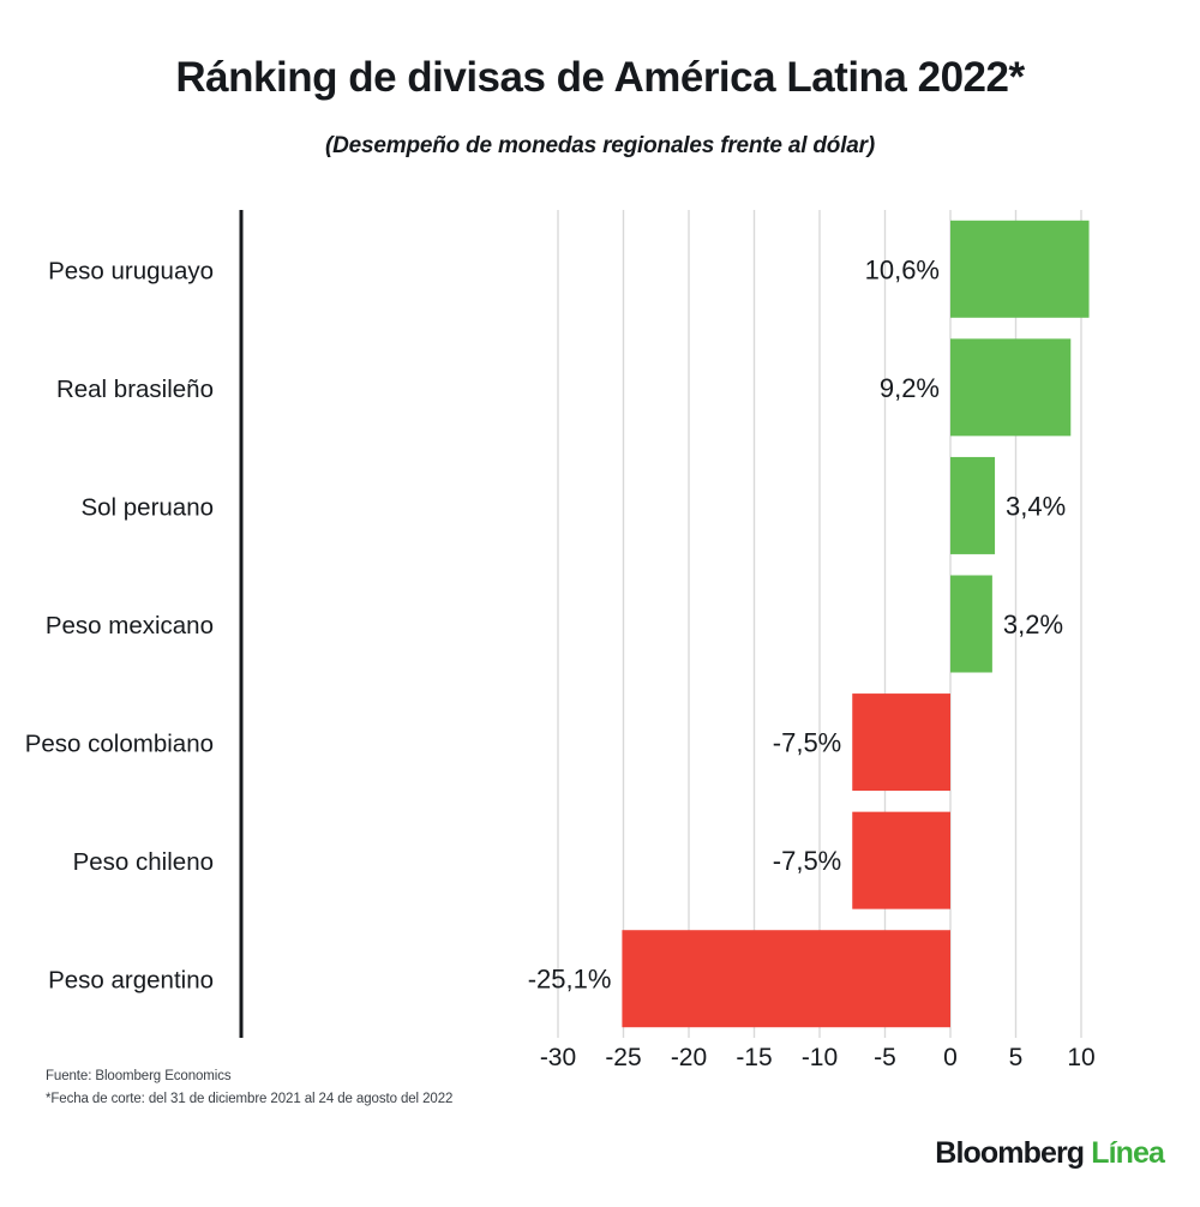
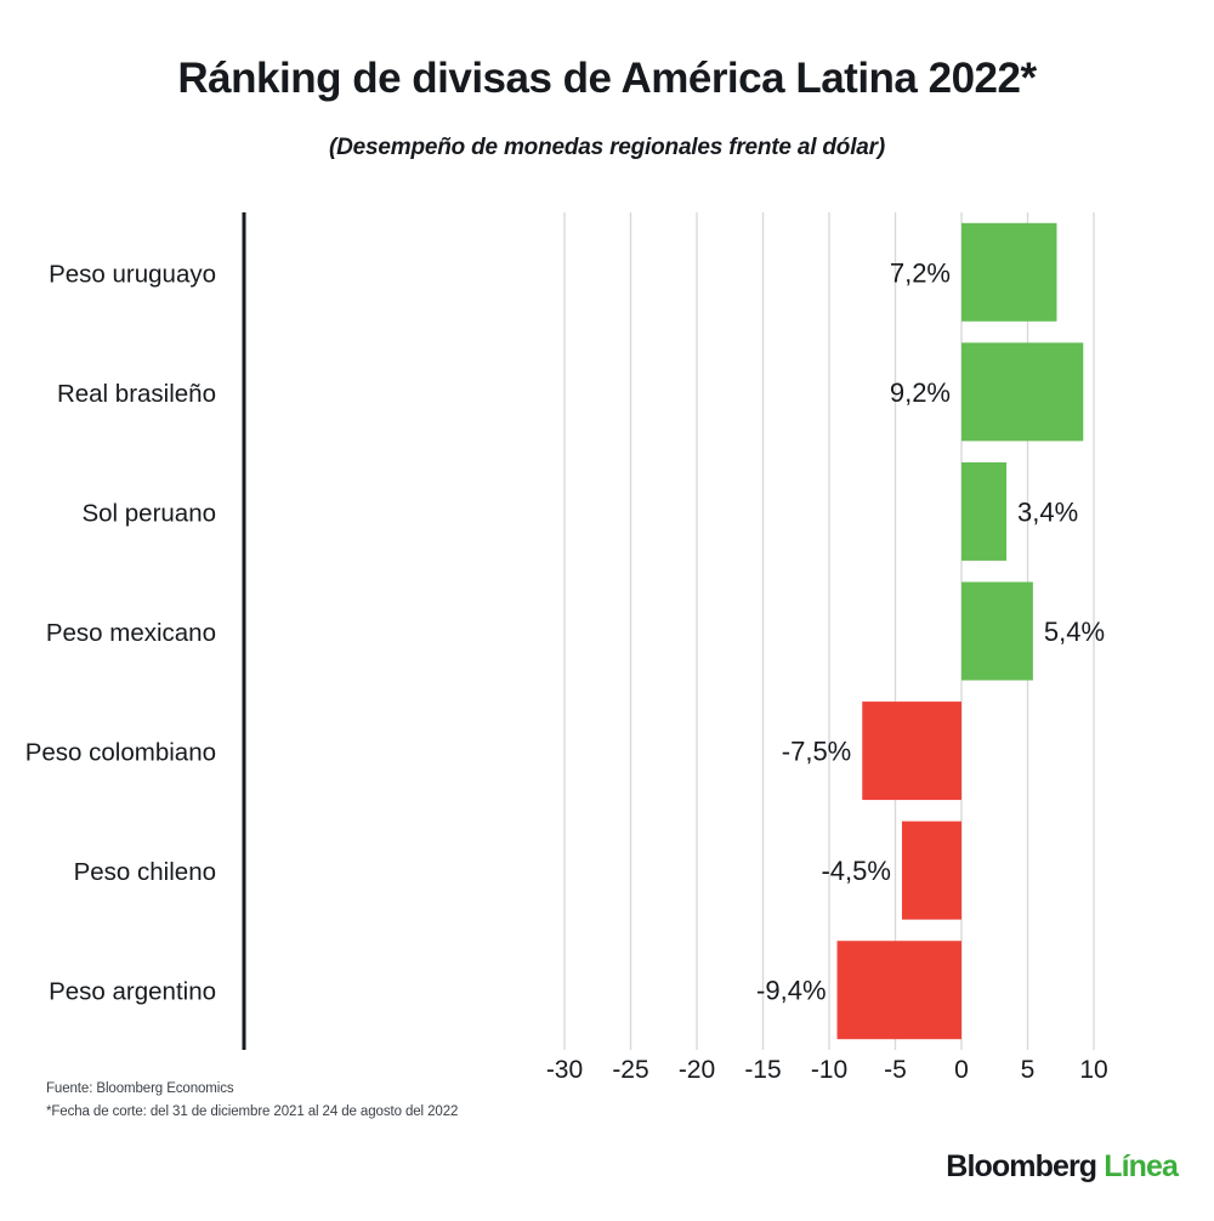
Peso uruguayo: 10,6% -> 7,2%
Peso mexicano: 3,2% -> 5,4%
Peso chileno: -7,5% -> -4,5%
Peso argentino: -25,1% -> -9,4%
